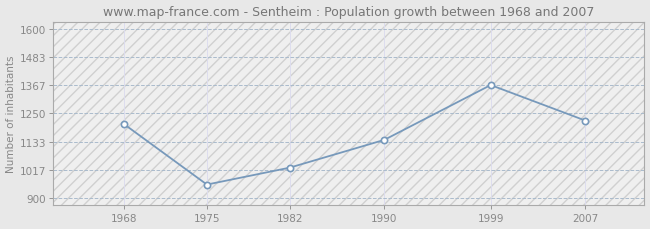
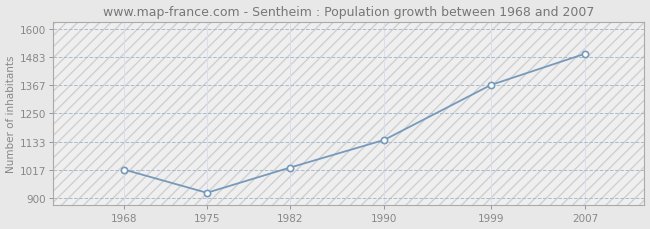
1968: 1205 -> 1017
1975: 955 -> 921
2007: 1220 -> 1497
